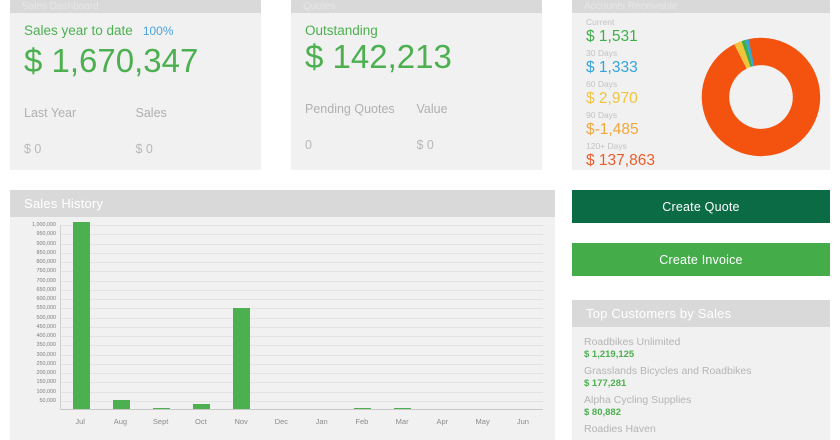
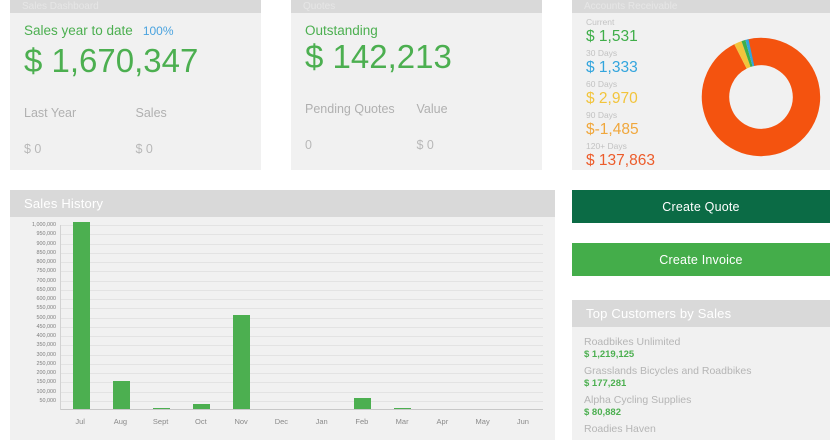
Aug: 50000 -> 150000
Nov: 540000 -> 510000
Feb: 10000 -> 60000
